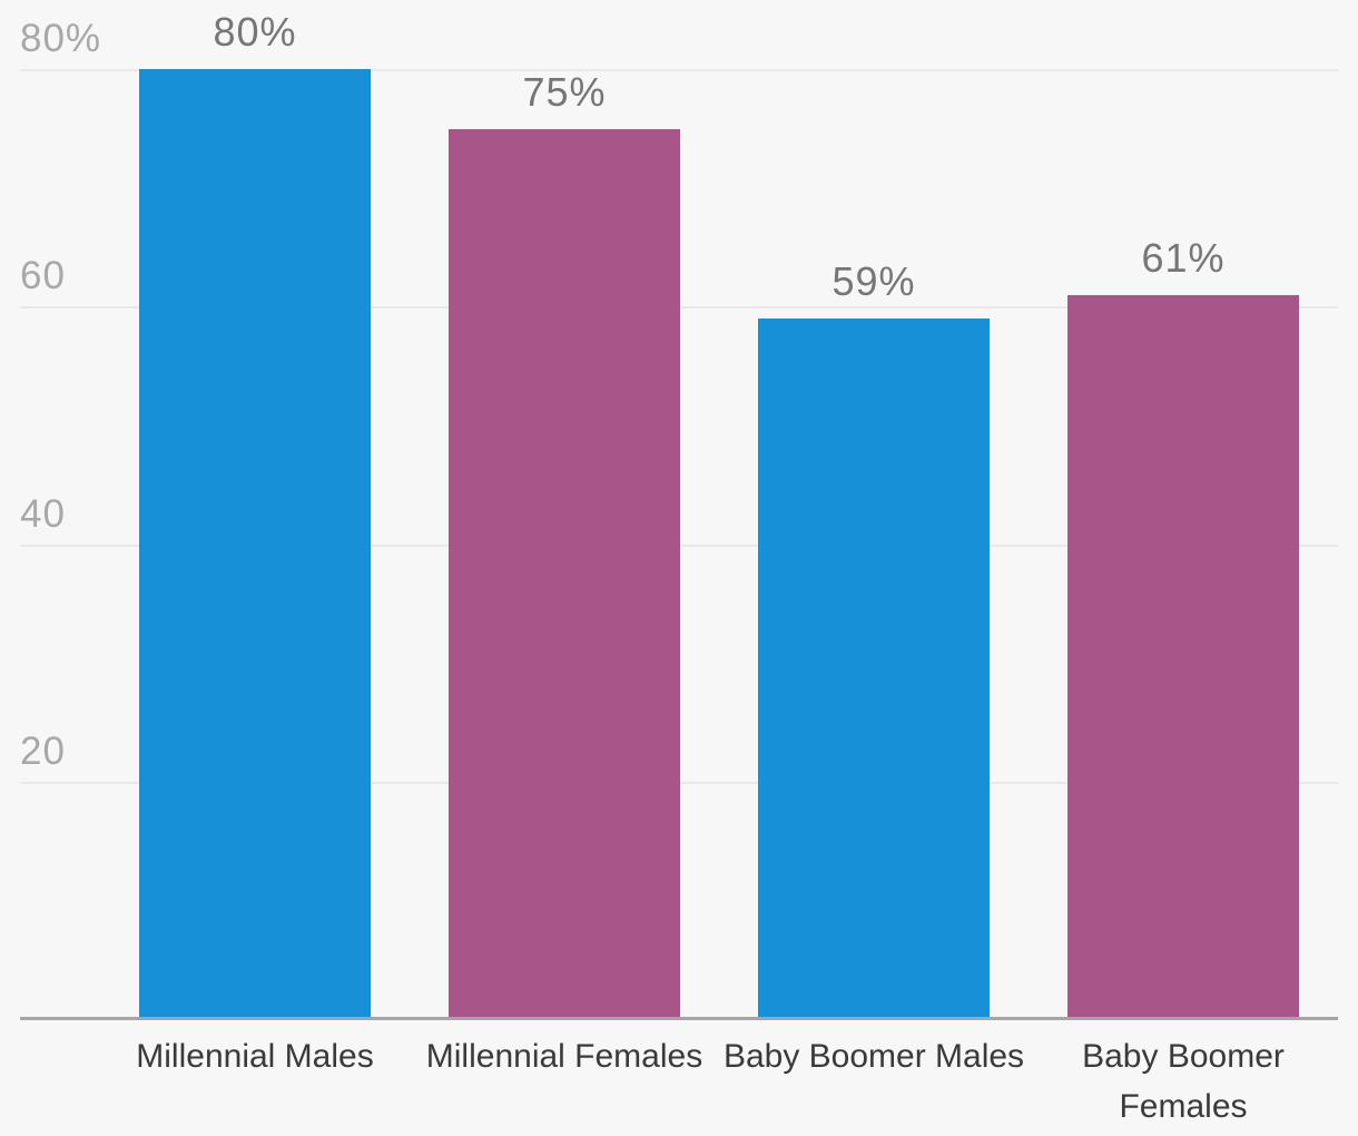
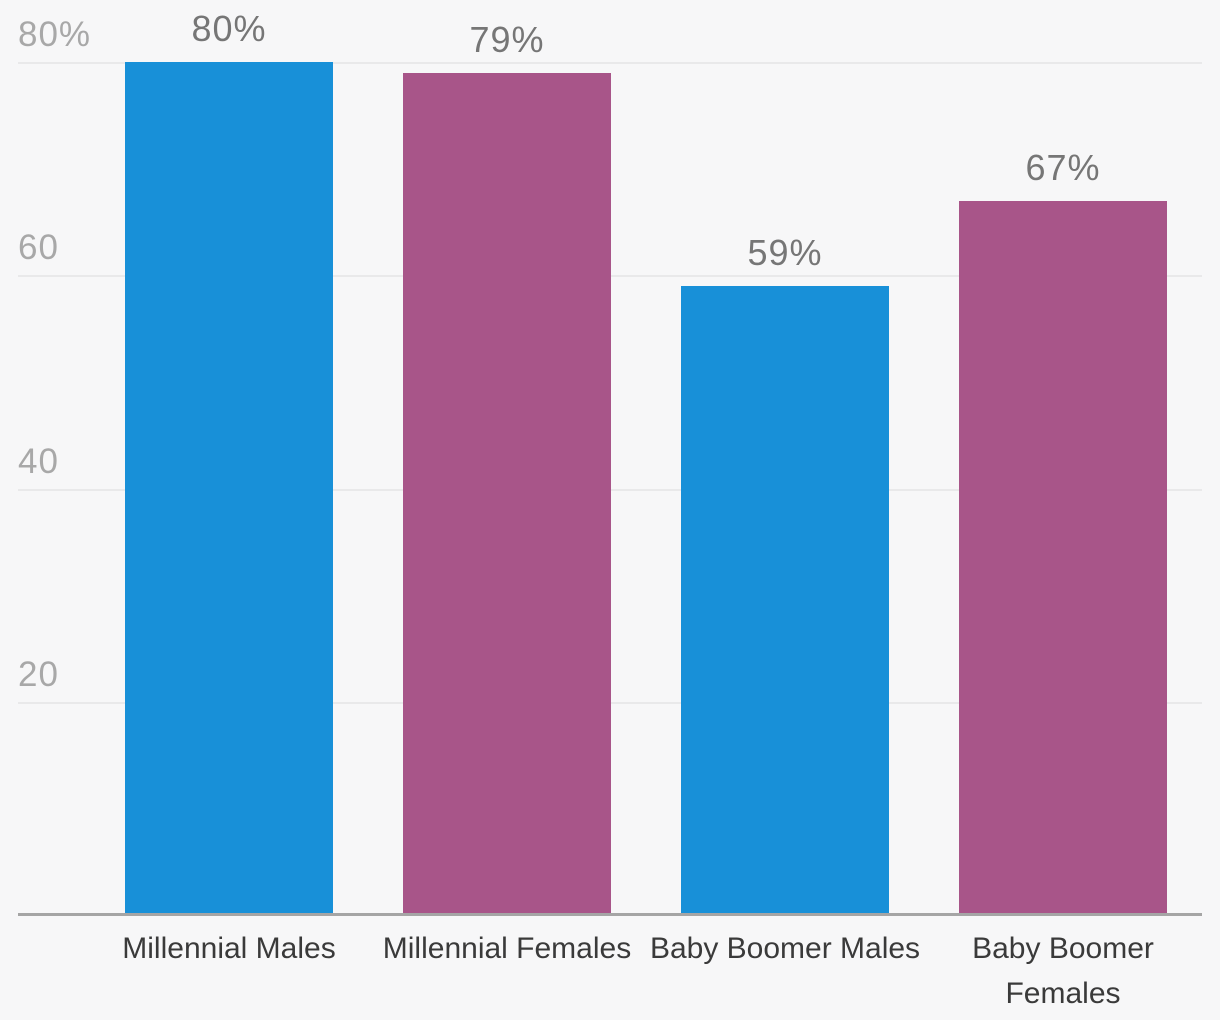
Millennial Females: 75% -> 79%
Baby Boomer Females: 61% -> 67%
